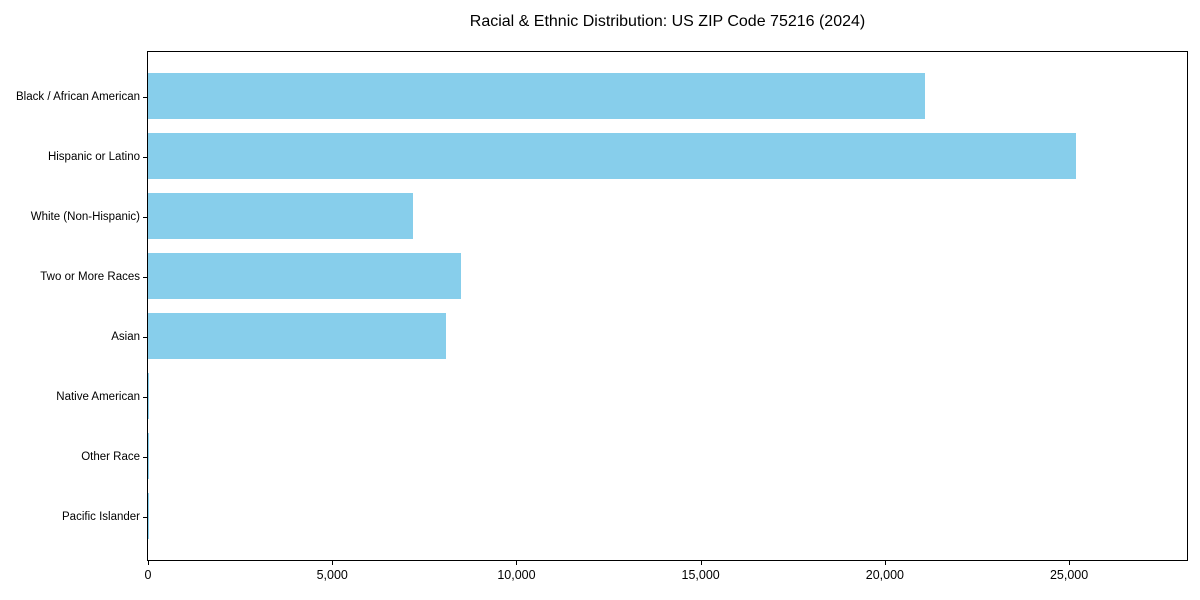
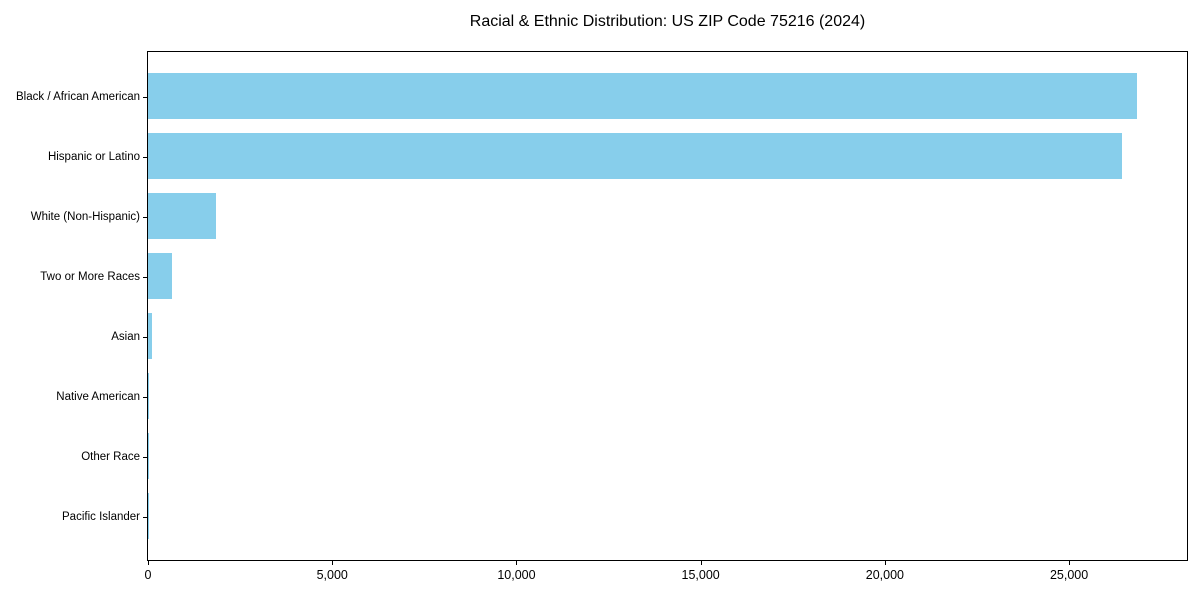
Black / African American: 21100 -> 26800
Hispanic or Latino: 25200 -> 26400
White (Non-Hispanic): 7200 -> 1800
Two or More Races: 8500 -> 600
Asian: 8100 -> 100
